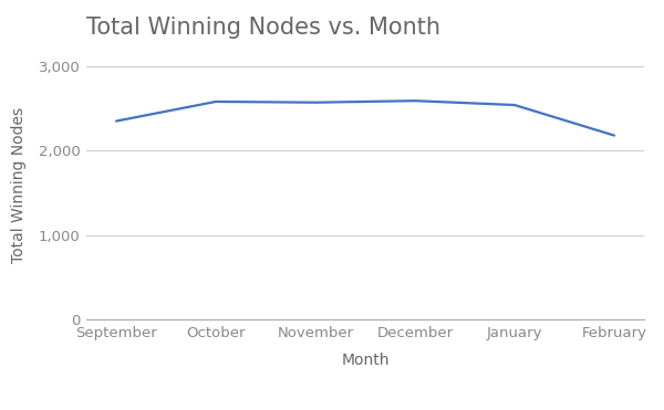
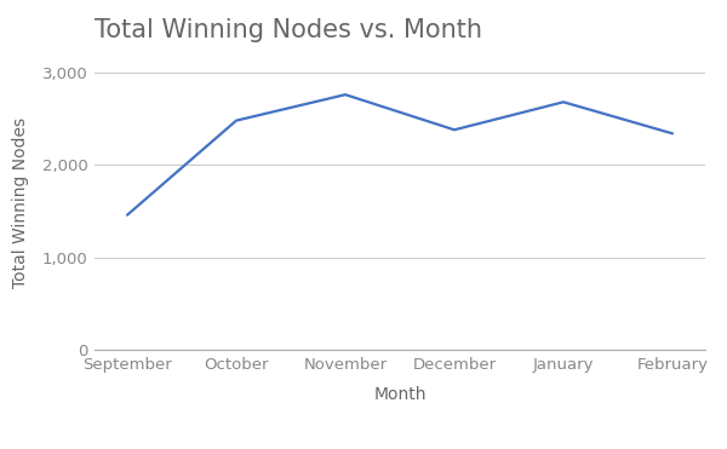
September: 2,350 -> 1,460
October: 2,580 -> 2,480
November: 2,570 -> 2,760
December: 2,590 -> 2,380
January: 2,540 -> 2,680
February: 2,180 -> 2,340
